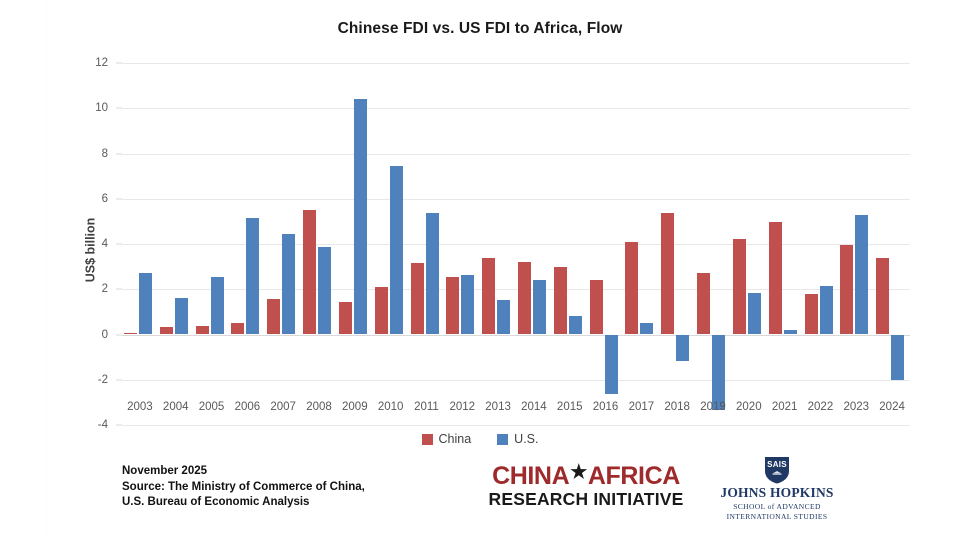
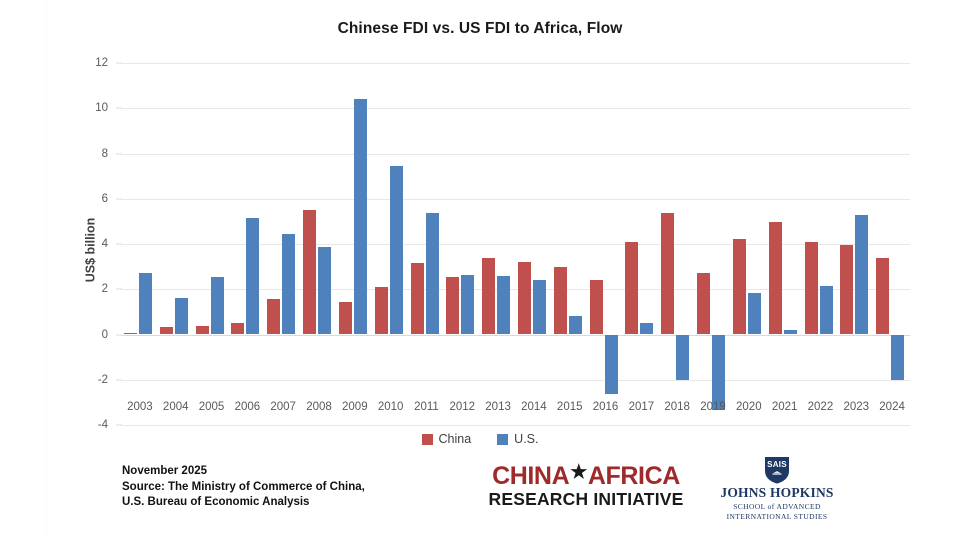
U.S./2013: 1.5 -> 2.6
U.S./2018: -1.2 -> -2.0
China/2022: 1.8 -> 4.1
